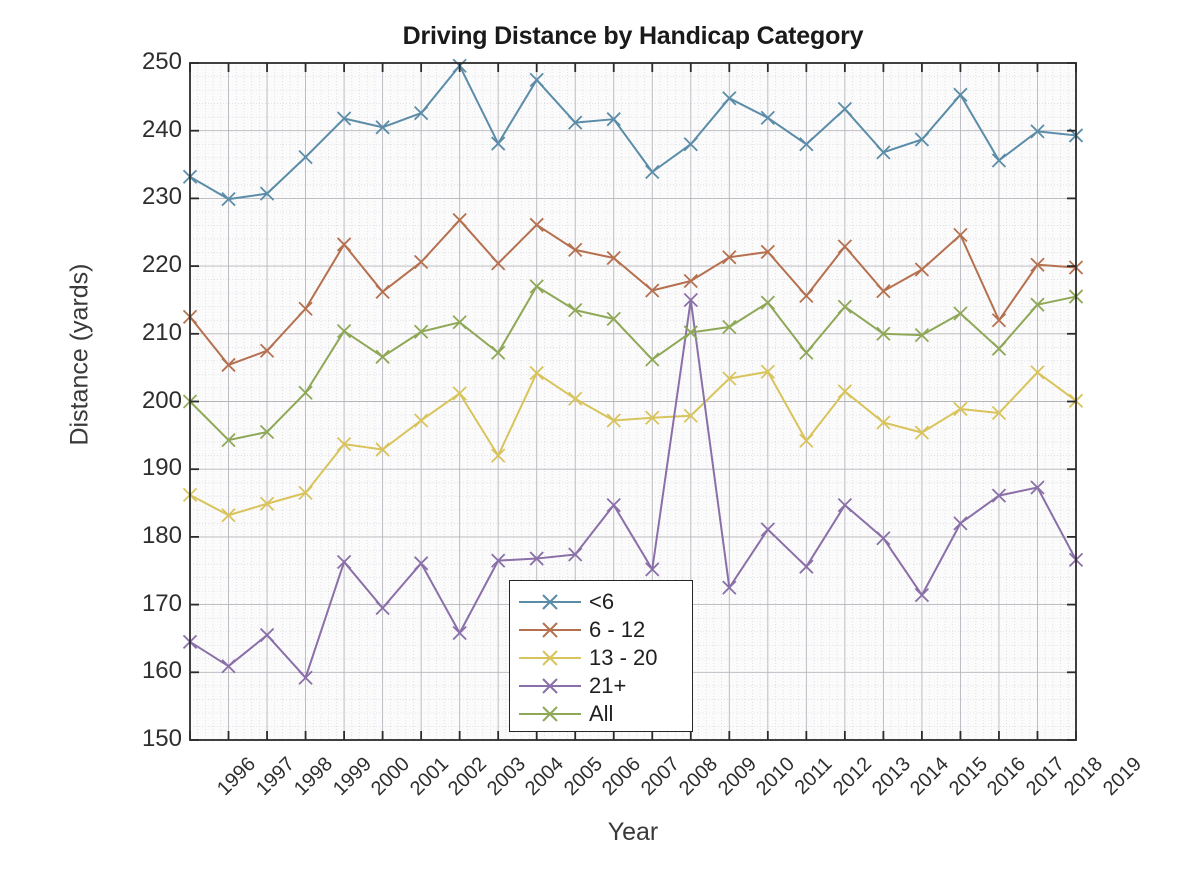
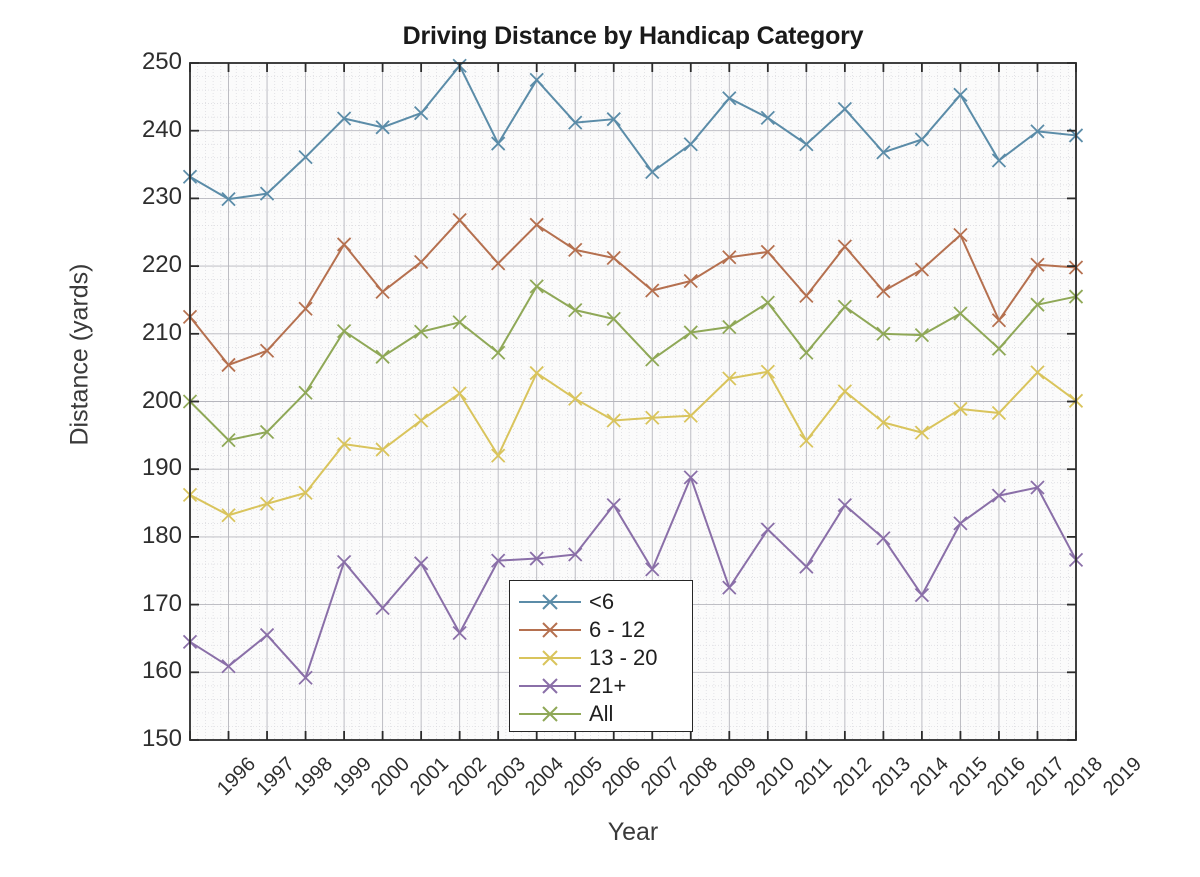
21+/2009: 215 -> 189
